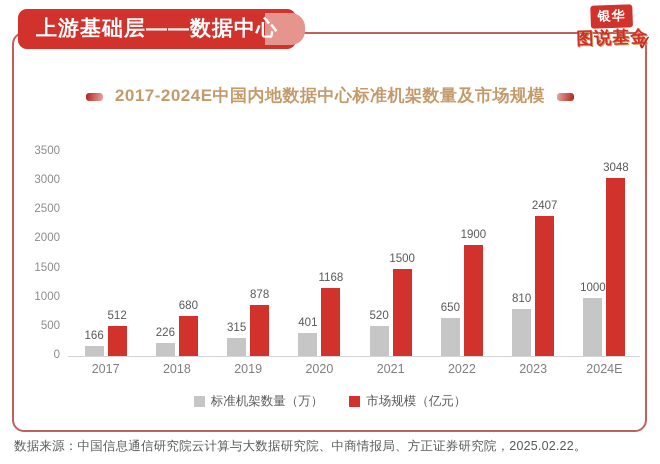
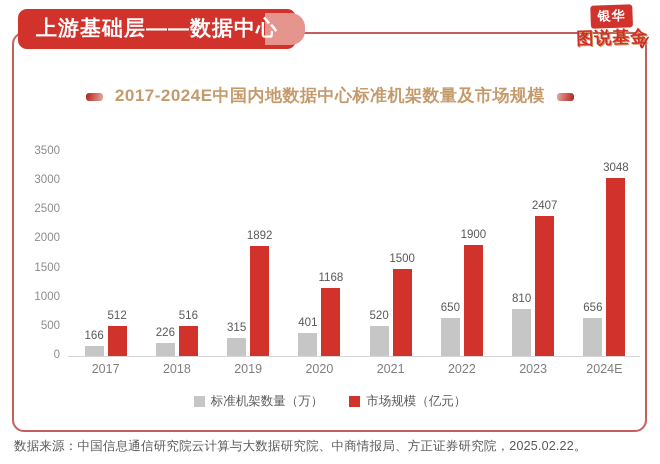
市场规模（亿元）/2018: 680 -> 516
市场规模（亿元）/2019: 878 -> 1892
标准机架数量（万）/2024E: 1000 -> 656
